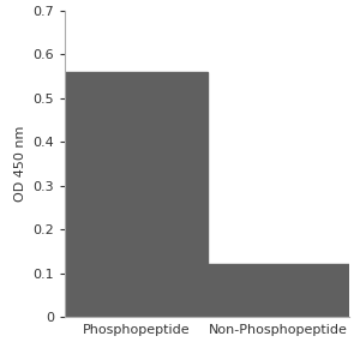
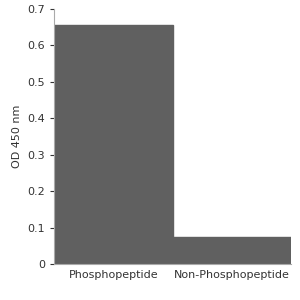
Phosphopeptide: 0.560 -> 0.655
Non-Phosphopeptide: 0.120 -> 0.075
